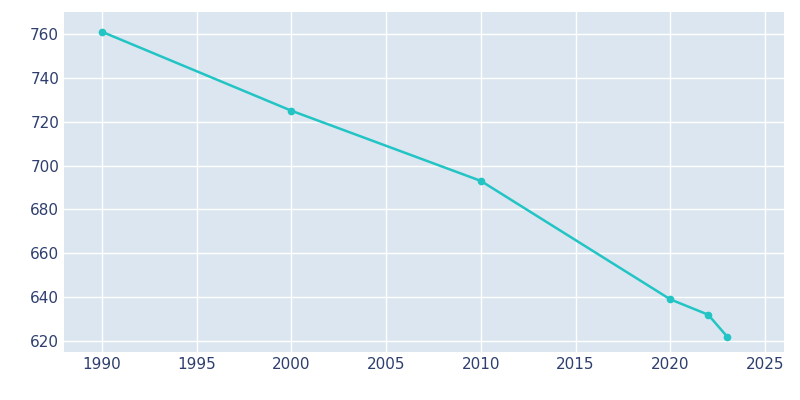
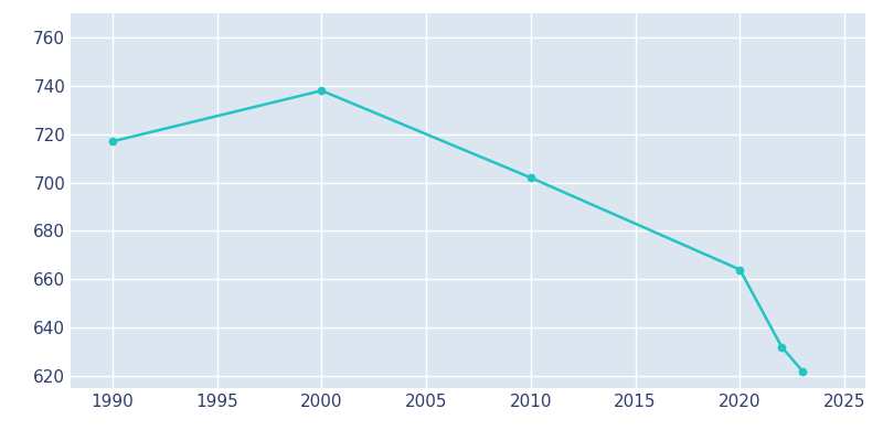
1990: 761 -> 717
2000: 725 -> 738
2010: 693 -> 702
2020: 639 -> 664
